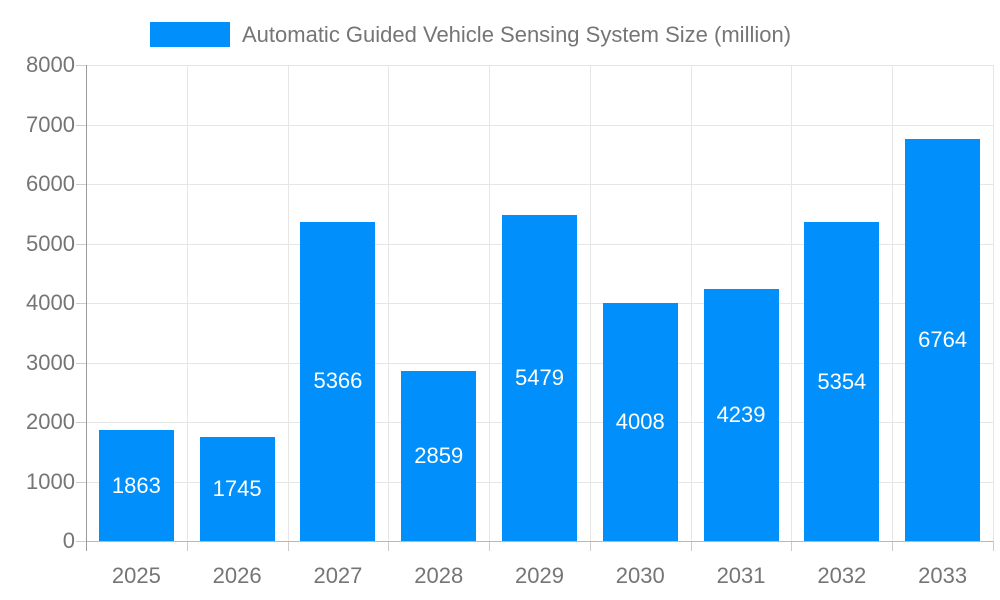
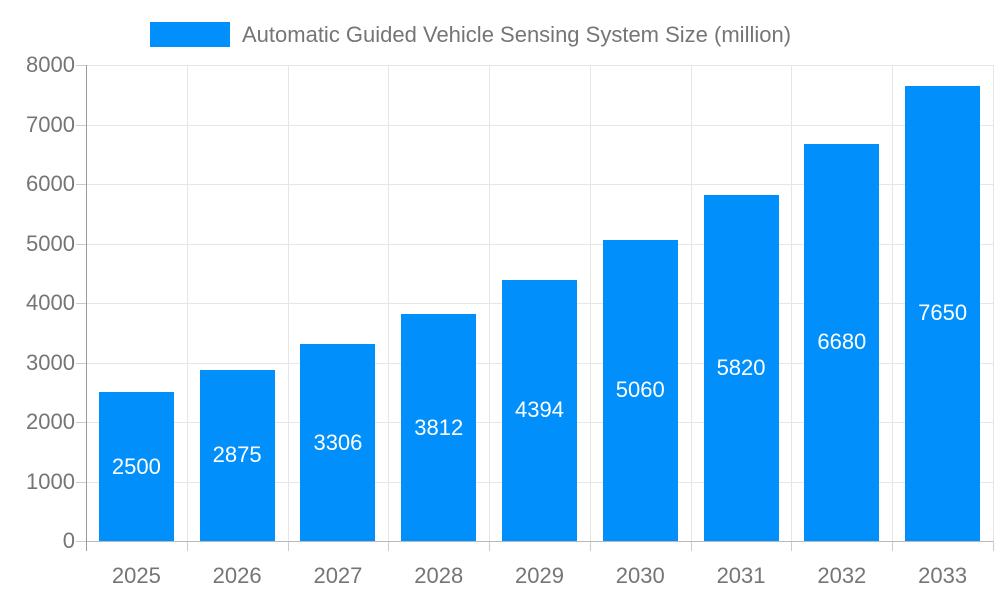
2025: 1863 -> 2500
2026: 1745 -> 2875
2027: 5366 -> 3306
2028: 2859 -> 3812
2029: 5479 -> 4394
2030: 4008 -> 5060
2031: 4239 -> 5820
2032: 5354 -> 6680
2033: 6764 -> 7650
